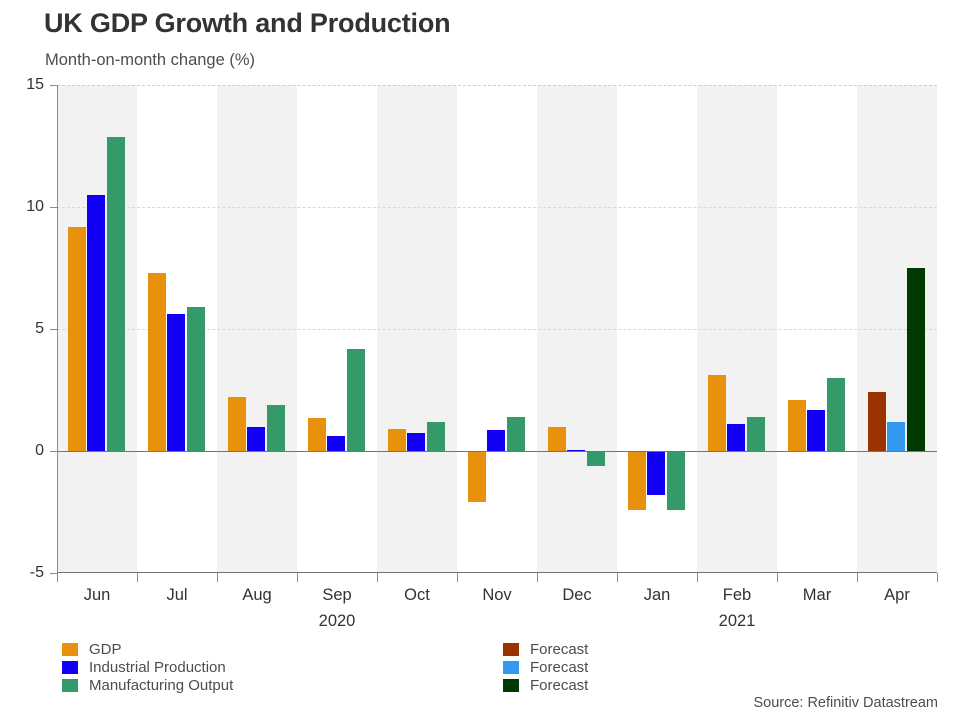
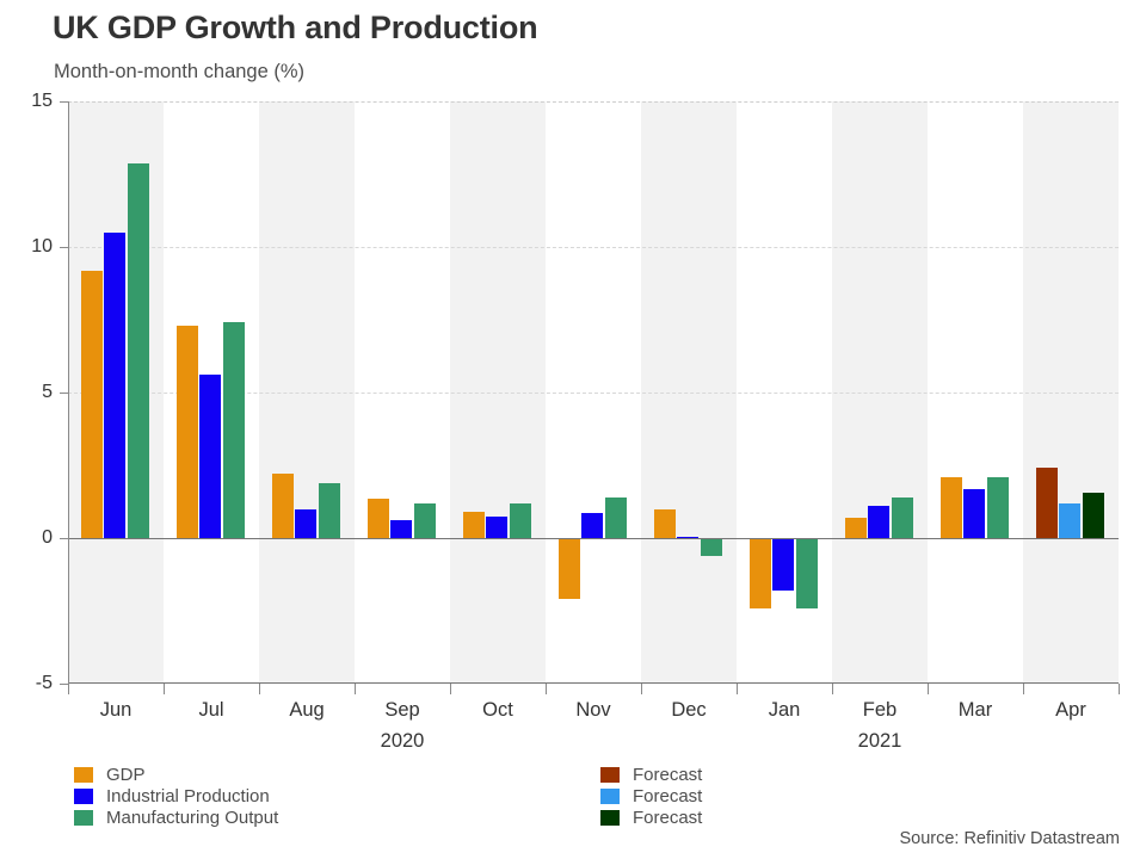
Manufacturing Output/Jul: 5.9 -> 7.4
Manufacturing Output/Sep: 4.2 -> 1.2
GDP/Feb: 3.1 -> 0.7
Manufacturing Output/Mar: 3.0 -> 2.1
Manufacturing Output/Apr: 7.5 -> 1.6
